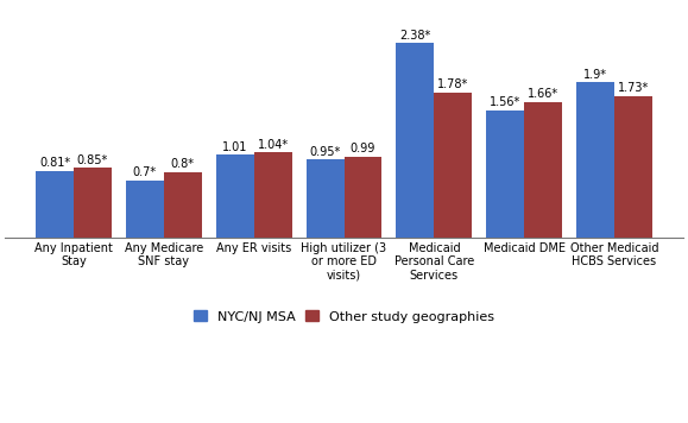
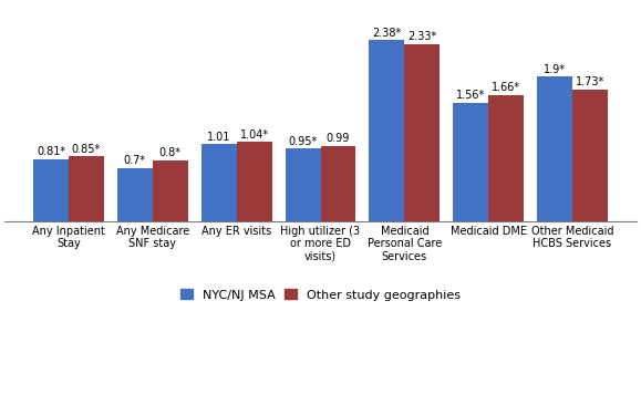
Other study geographies/Medicaid Personal Care Services: 1.78* -> 2.33*
